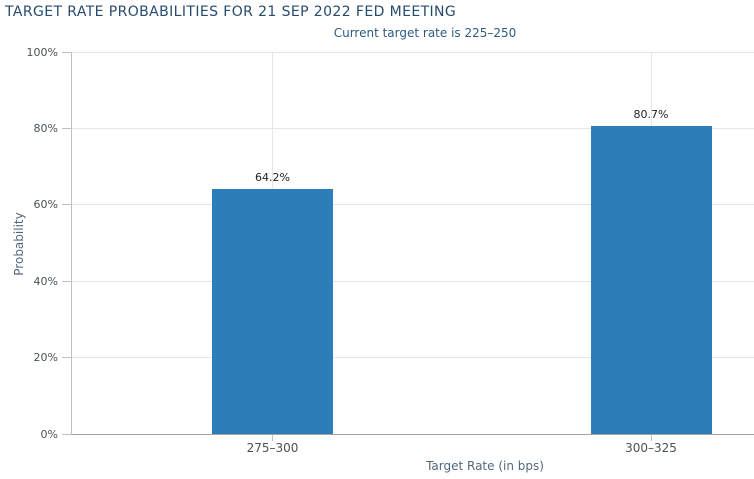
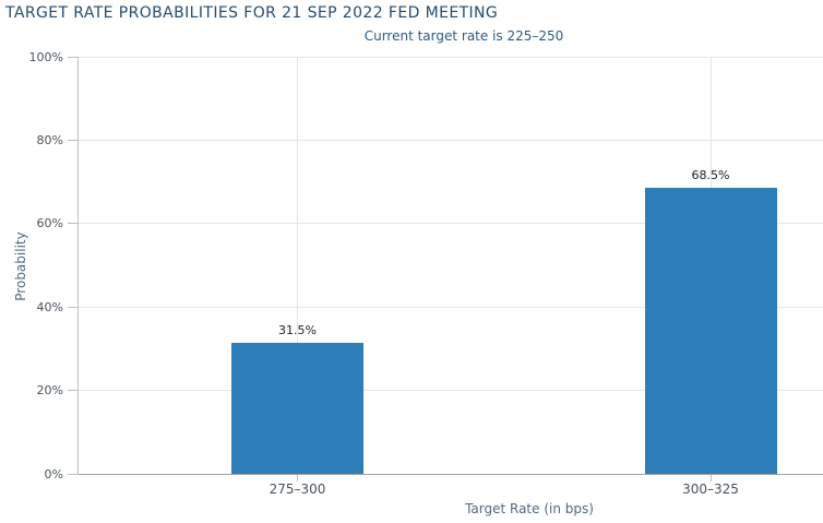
275–300: 64.2% -> 31.5%
300–325: 80.7% -> 68.5%
